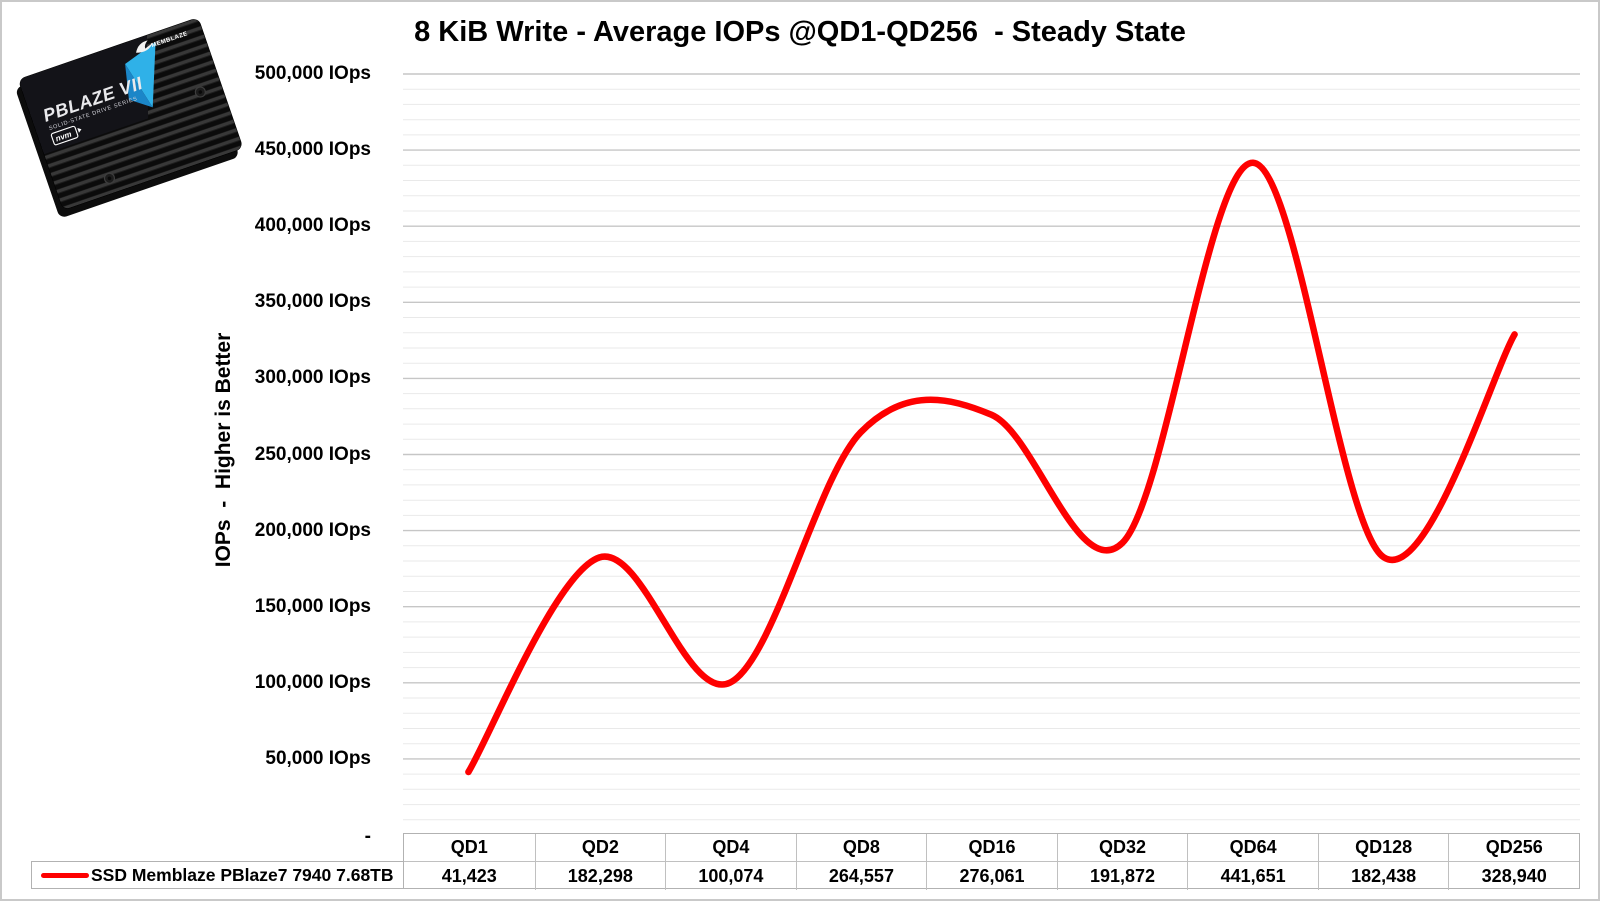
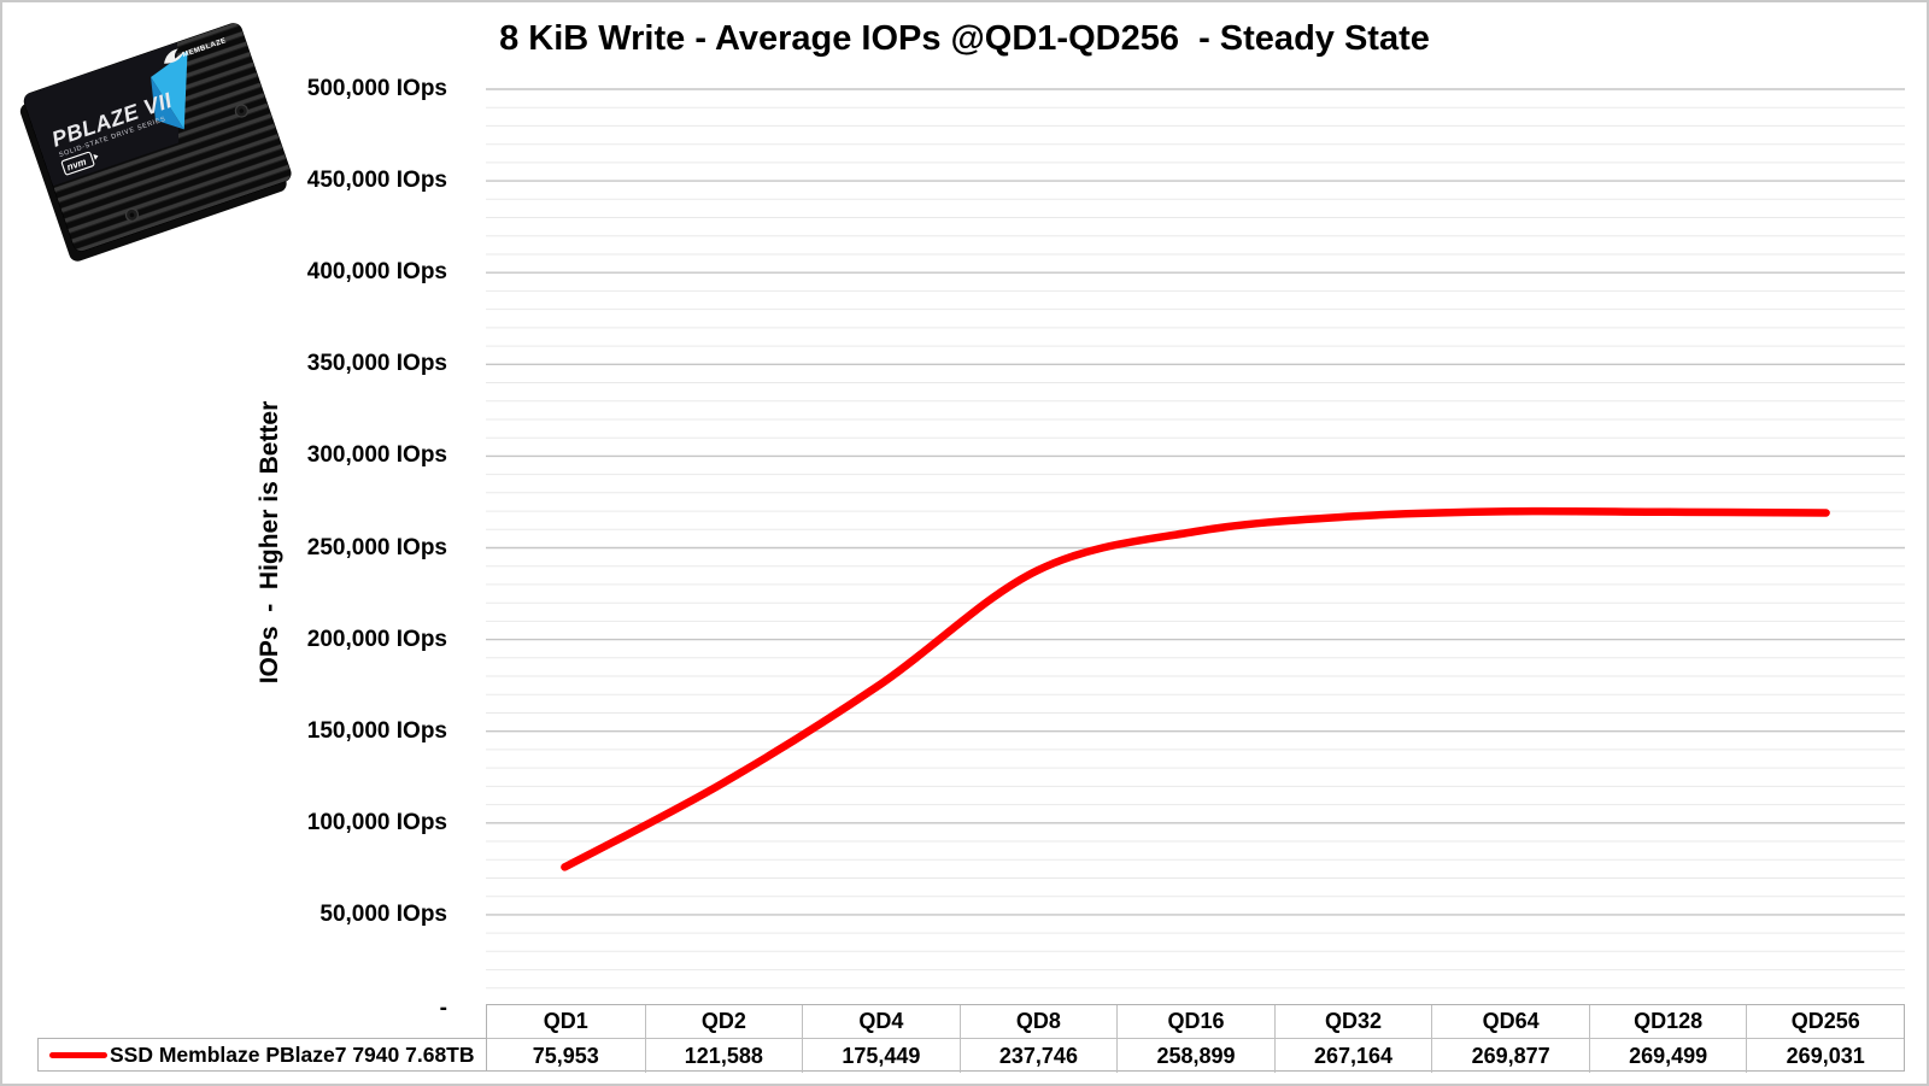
QD1: 41,423 -> 75,953
QD2: 182,298 -> 121,588
QD4: 100,074 -> 175,449
QD8: 264,557 -> 237,746
QD16: 276,061 -> 258,899
QD32: 191,872 -> 267,164
QD64: 441,651 -> 269,877
QD128: 182,438 -> 269,499
QD256: 328,940 -> 269,031
